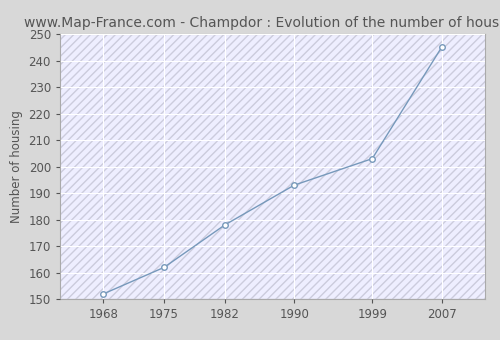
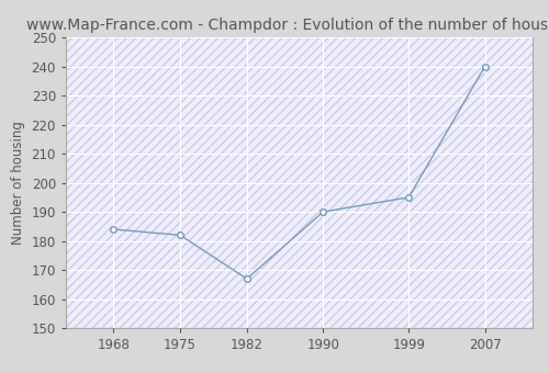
1968: 152 -> 184
1975: 162 -> 182
1982: 178 -> 167
1990: 193 -> 190
1999: 203 -> 195
2007: 245 -> 240
